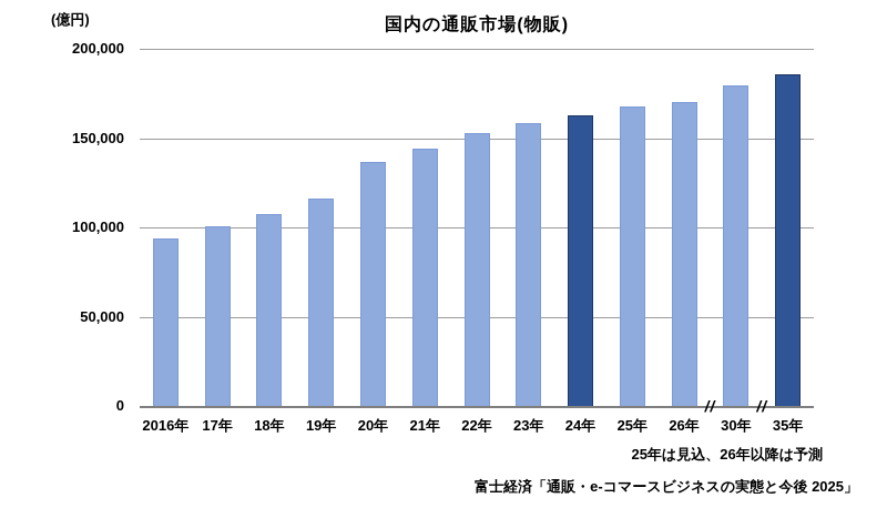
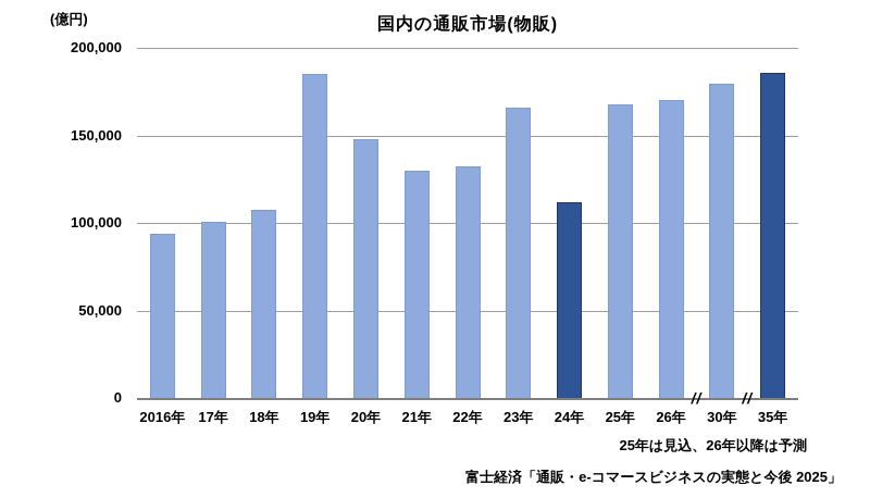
19年: 116000 -> 185000
20年: 136000 -> 148000
21年: 144000 -> 130000
22年: 152000 -> 132000
23年: 158000 -> 166000
24年: 163000 -> 112000
